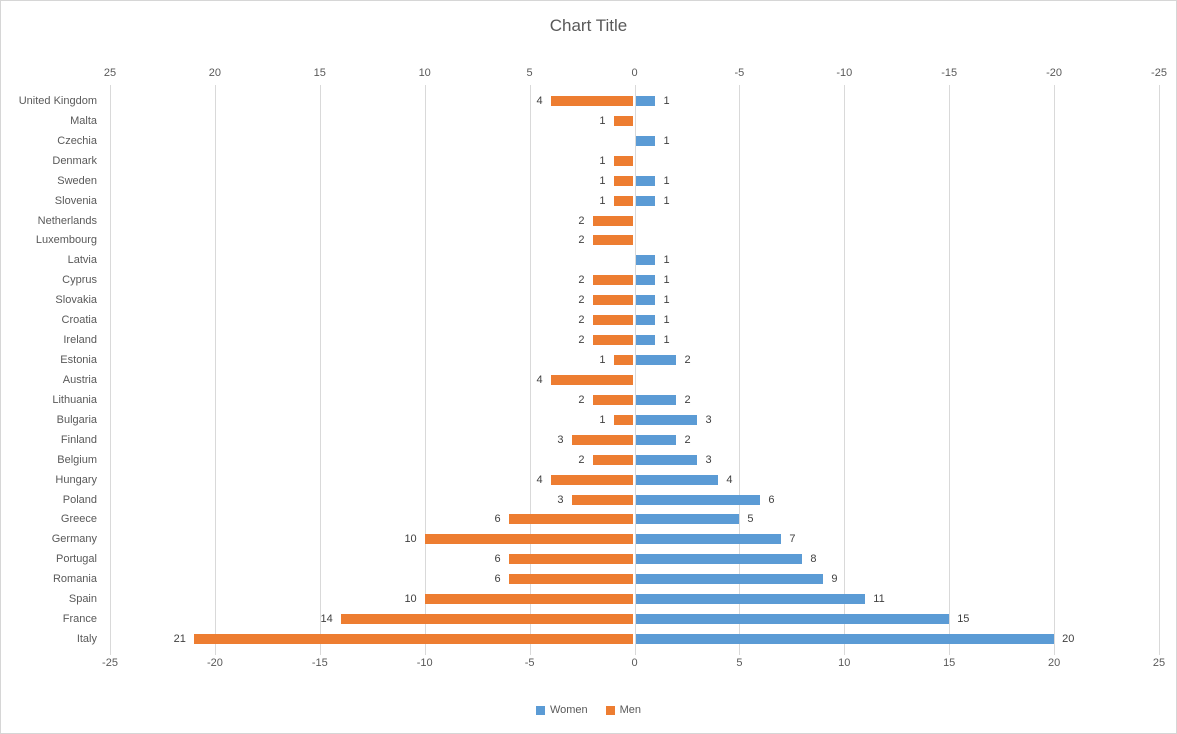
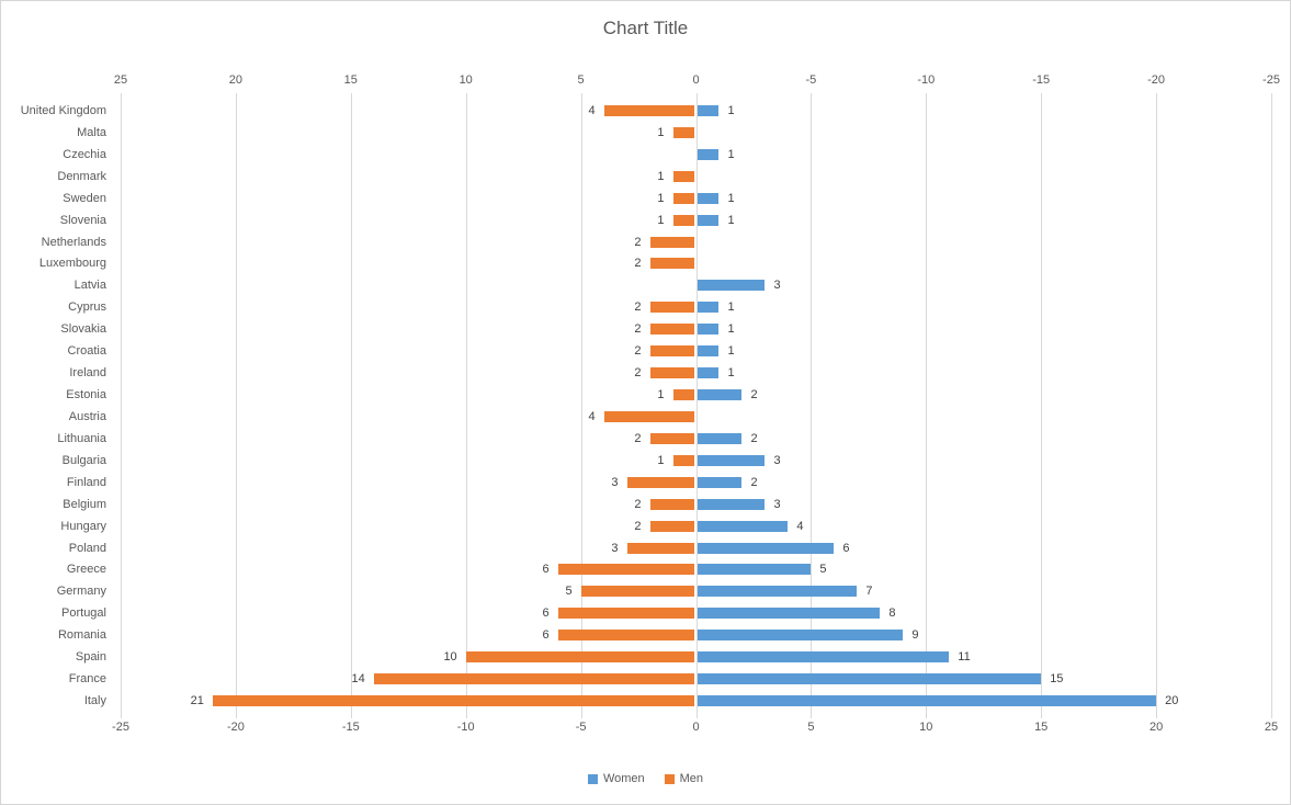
Women/Latvia: 1 -> 3
Men/Hungary: 4 -> 2
Men/Germany: 10 -> 5
